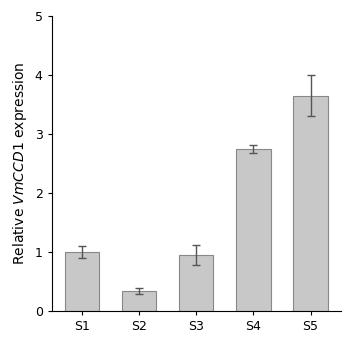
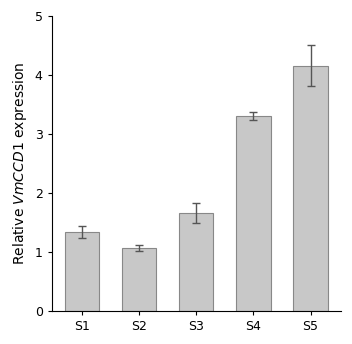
S1: 1.00 -> 1.34
S2: 0.33 -> 1.06
S3: 0.95 -> 1.66
S4: 2.75 -> 3.30
S5: 3.65 -> 4.16
